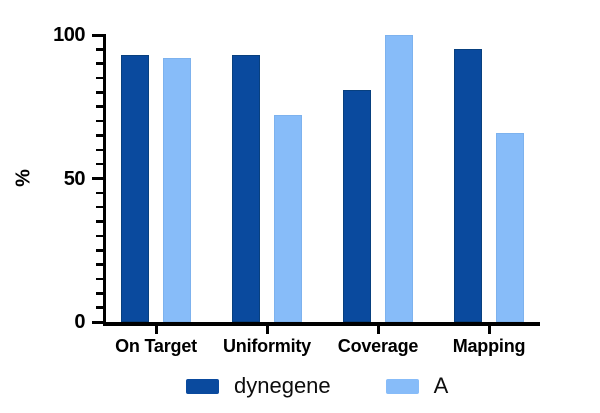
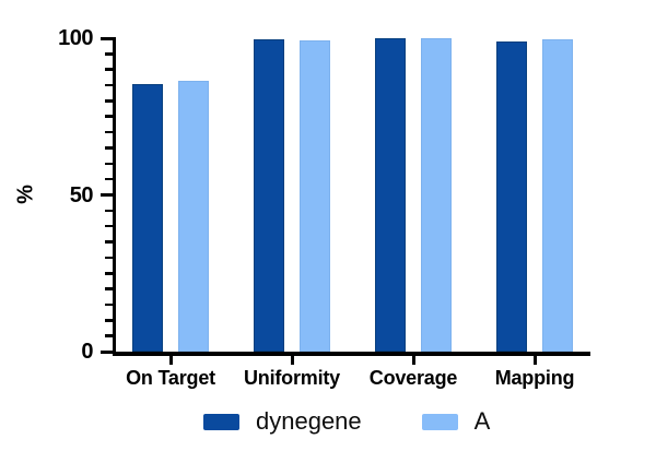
dynegene/On Target: 93 -> 86
A/On Target: 92 -> 86
dynegene/Uniformity: 93 -> 100
A/Uniformity: 72 -> 99
dynegene/Coverage: 81 -> 100
dynegene/Mapping: 95 -> 99
A/Mapping: 66 -> 100
